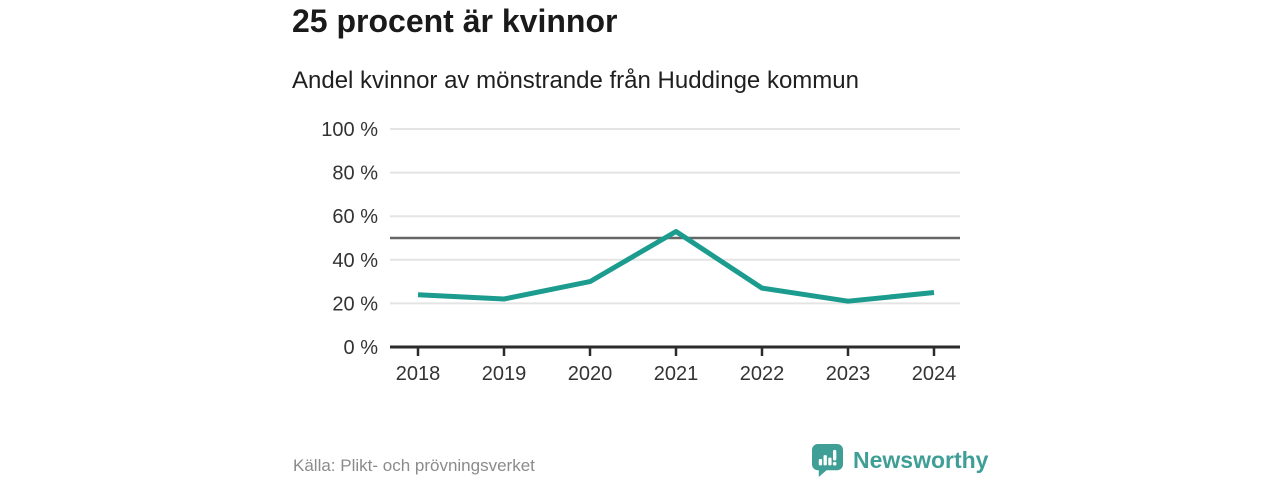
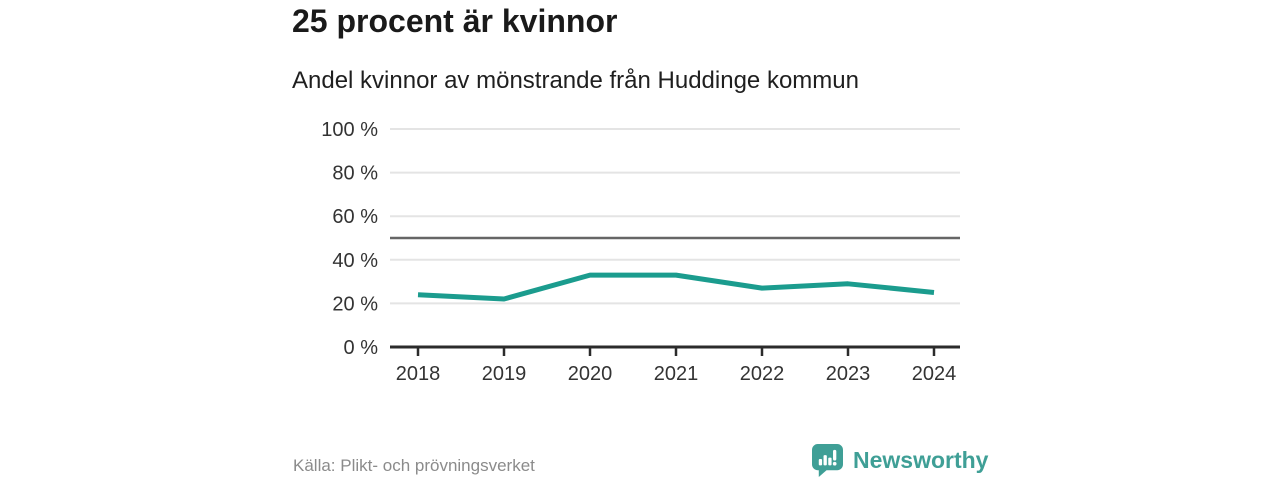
2020: 30% -> 33%
2021: 53% -> 33%
2023: 21% -> 29%
